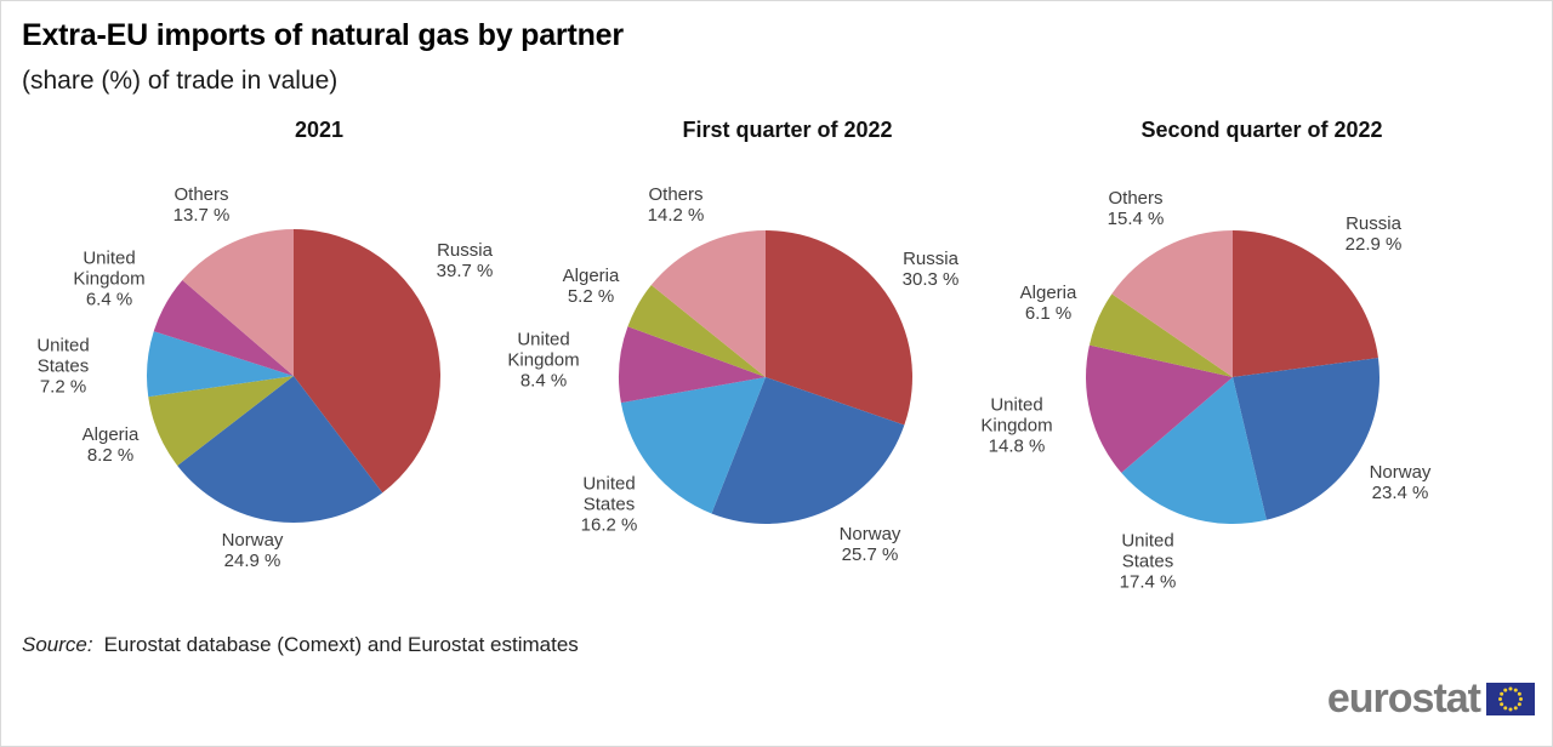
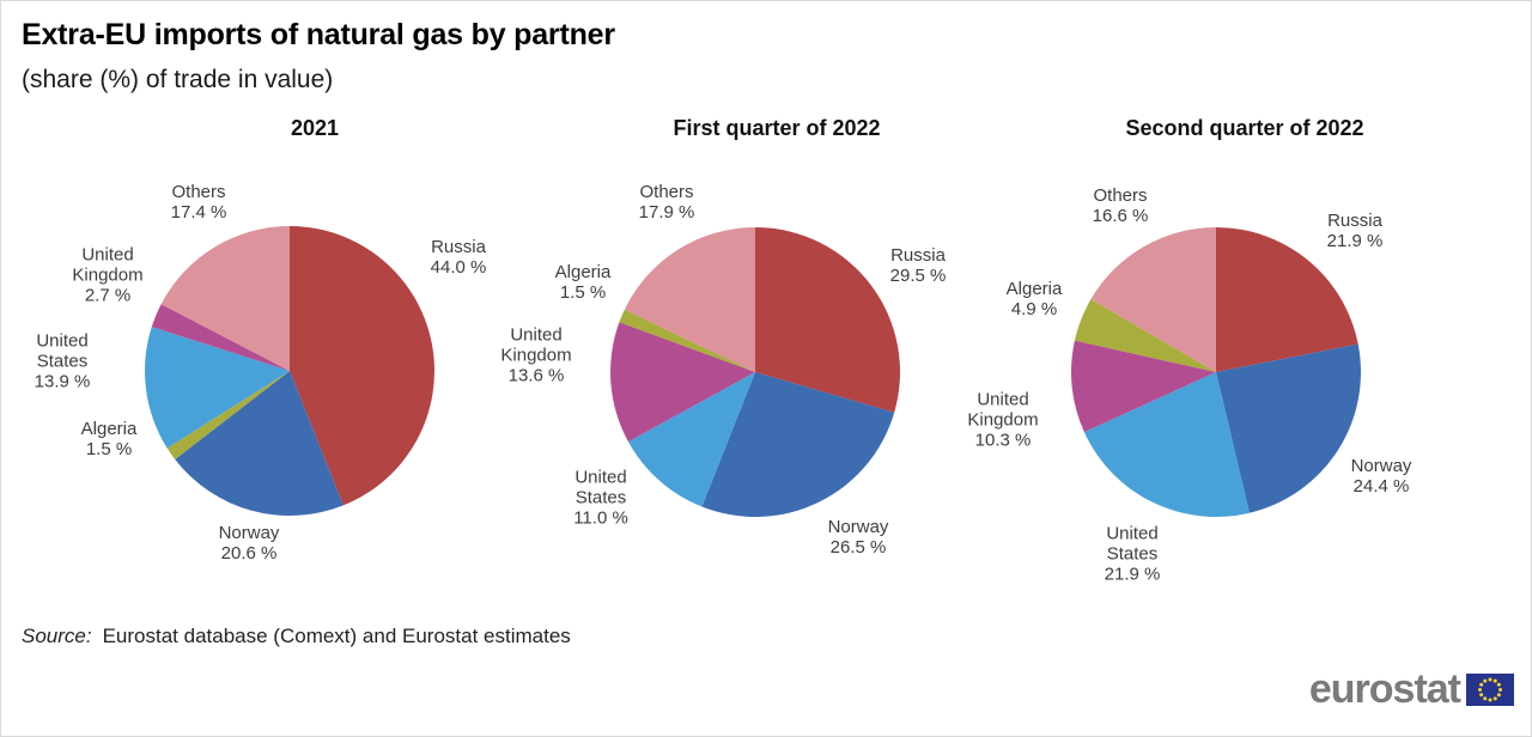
2021/Russia: 39.7 -> 44.0
2021/Norway: 24.9 -> 20.6
2021/Algeria: 8.2 -> 1.5
2021/United States: 7.2 -> 13.9
2021/United Kingdom: 6.4 -> 2.7
2021/Others: 13.7 -> 17.4
First quarter of 2022/Russia: 30.3 -> 29.5
First quarter of 2022/Norway: 25.7 -> 26.5
First quarter of 2022/United States: 16.2 -> 11.0
First quarter of 2022/United Kingdom: 8.4 -> 13.6
First quarter of 2022/Algeria: 5.2 -> 1.5
First quarter of 2022/Others: 14.2 -> 17.9
Second quarter of 2022/Russia: 22.9 -> 21.9
Second quarter of 2022/Norway: 23.4 -> 24.4
Second quarter of 2022/United States: 17.4 -> 21.9
Second quarter of 2022/United Kingdom: 14.8 -> 10.3
Second quarter of 2022/Algeria: 6.1 -> 4.9
Second quarter of 2022/Others: 15.4 -> 16.6
